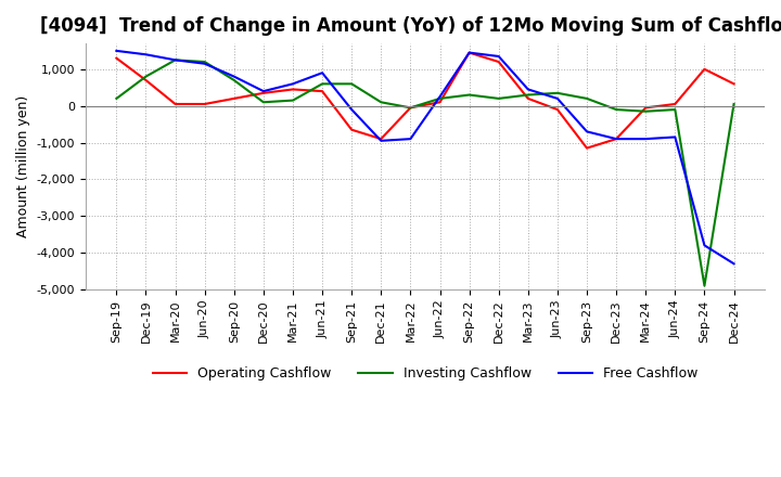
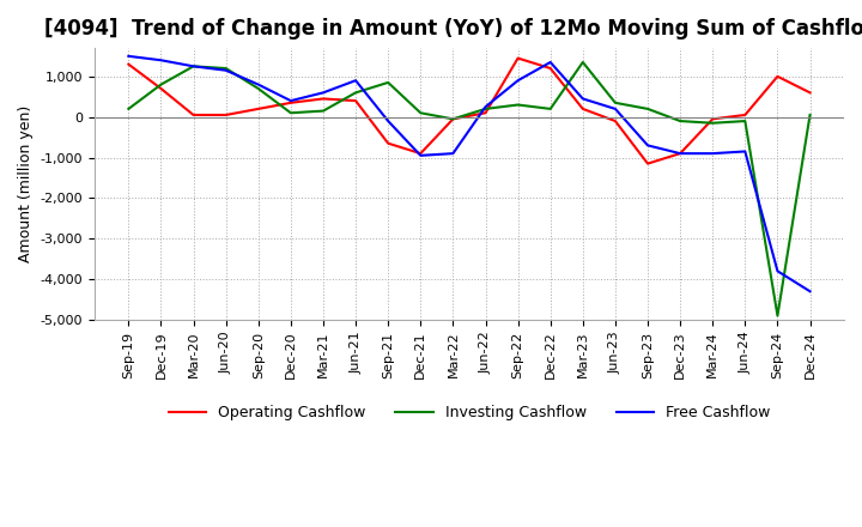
Investing Cashflow/Sep-21: 600 -> 850
Free Cashflow/Sep-22: 1,450 -> 900
Investing Cashflow/Mar-23: 300 -> 1,350
